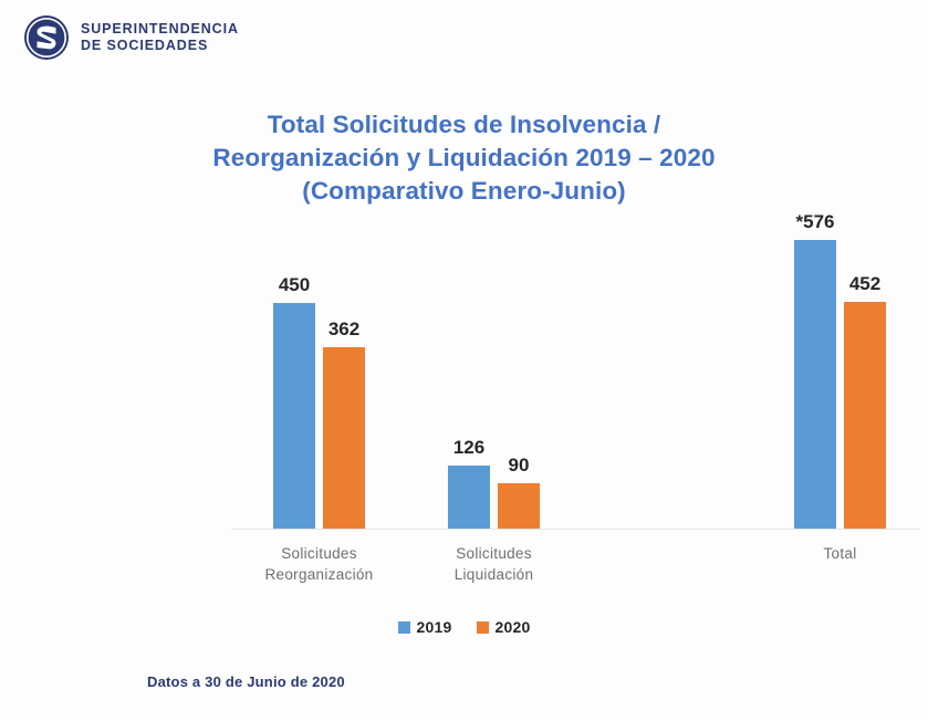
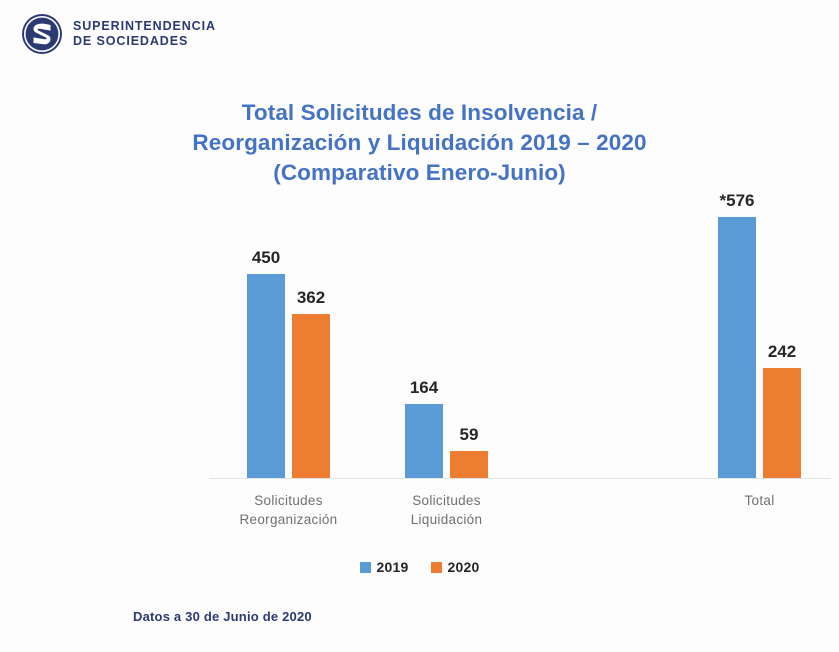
2019/Solicitudes Liquidación: 126 -> 164
2020/Solicitudes Liquidación: 90 -> 59
2020/Total: 452 -> 242
